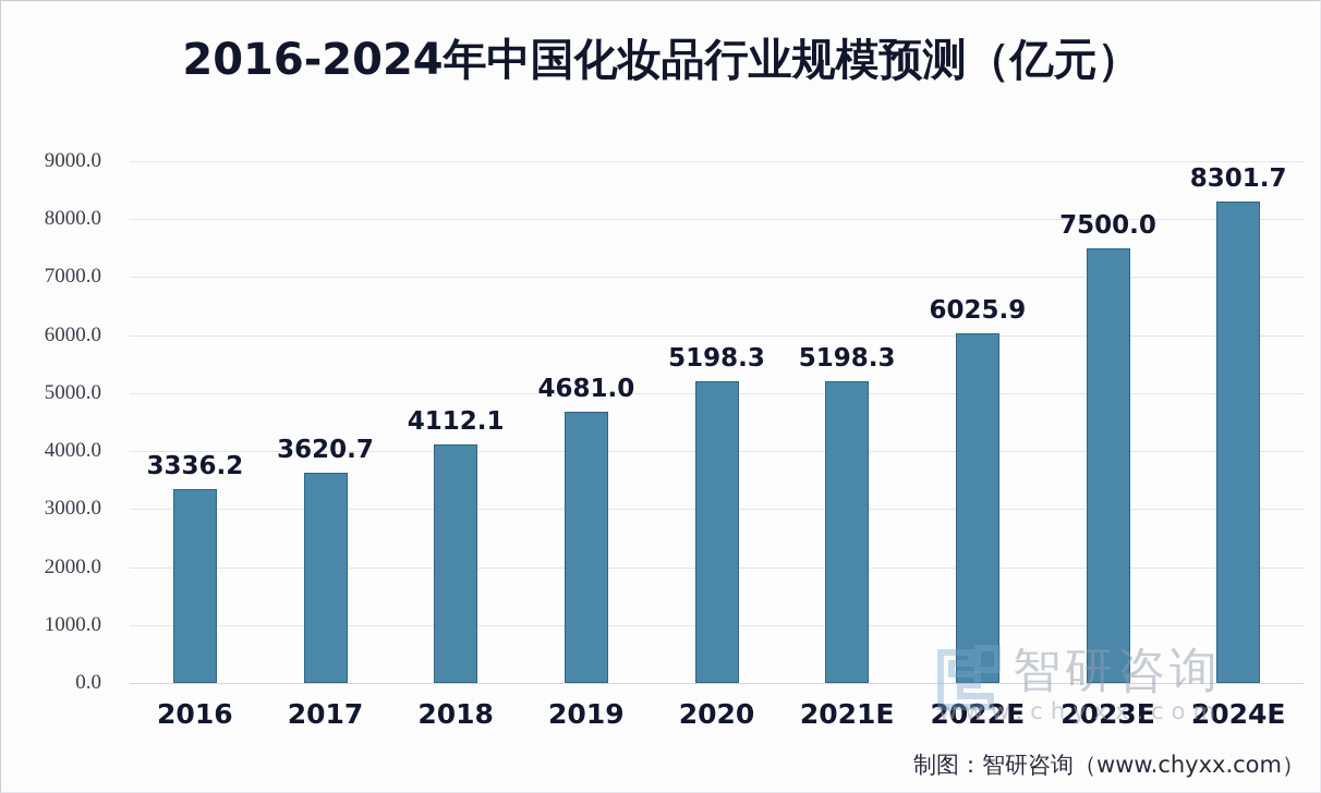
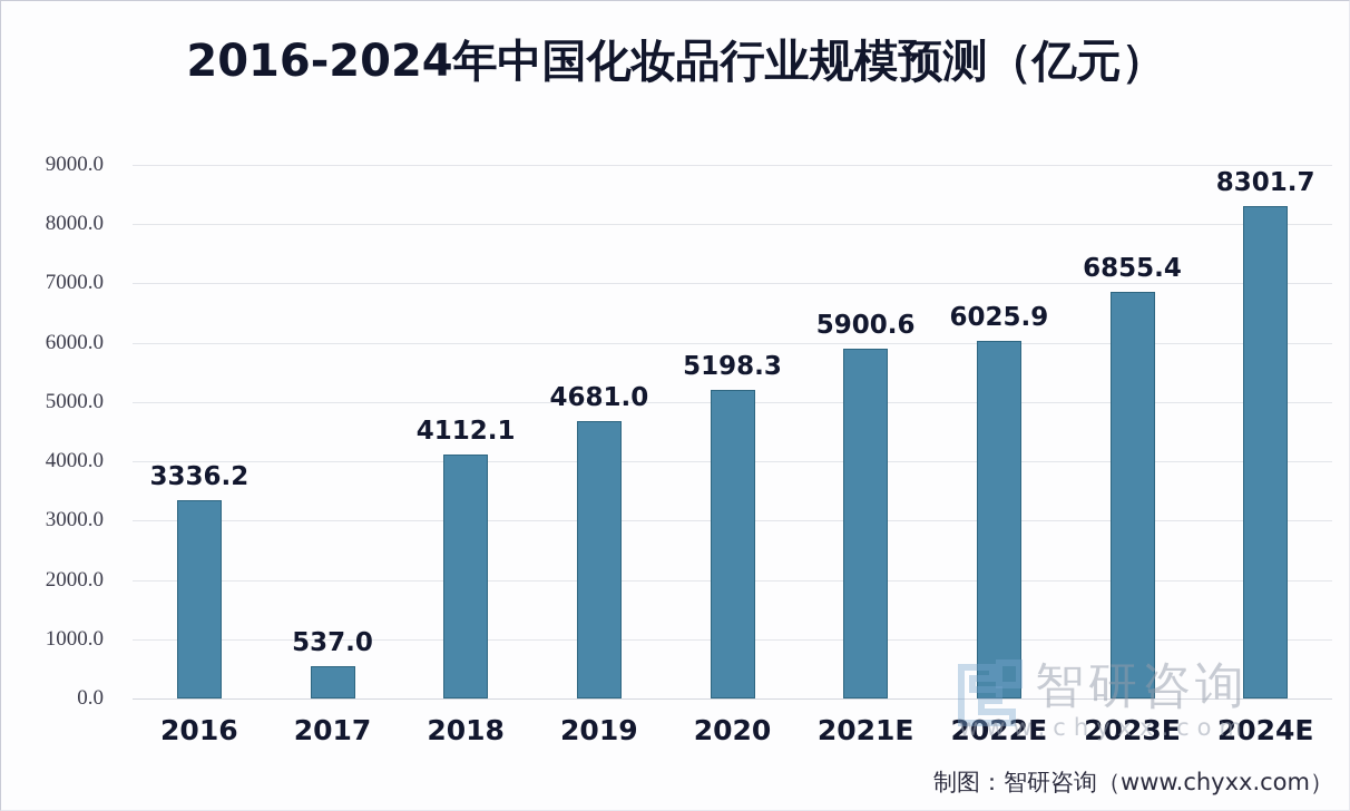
2017: 3620.7 -> 537.0
2021E: 5198.3 -> 5900.6
2023E: 7500.0 -> 6855.4
